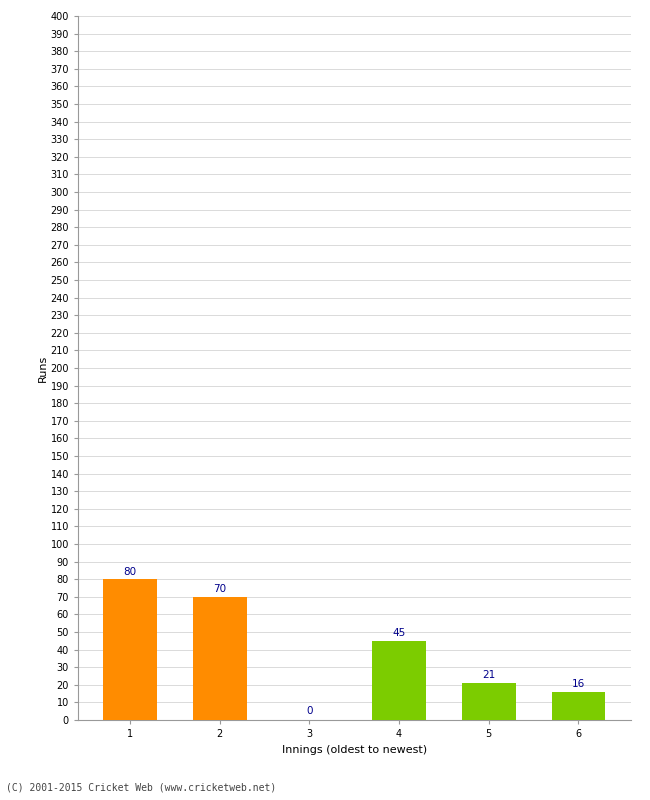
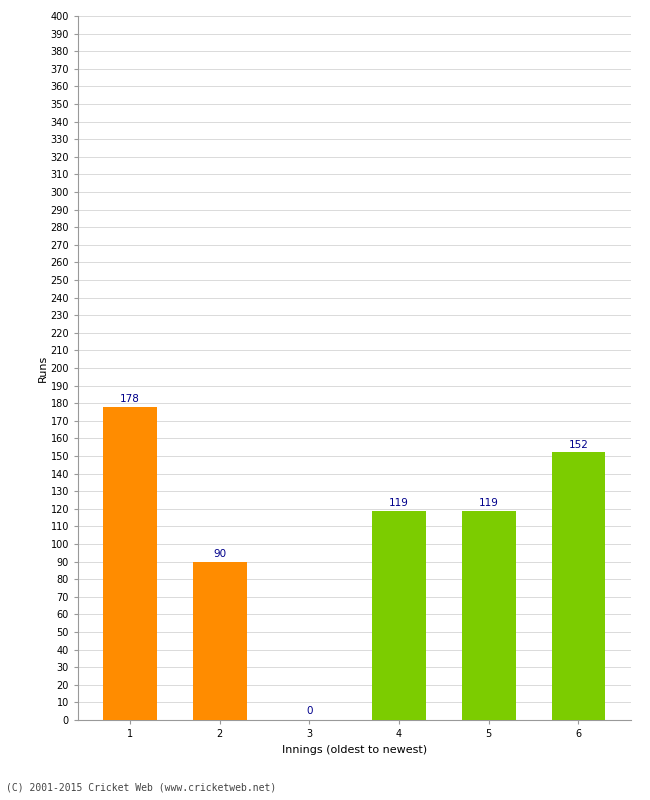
1: 80 -> 178
2: 70 -> 90
4: 45 -> 119
5: 21 -> 119
6: 16 -> 152
